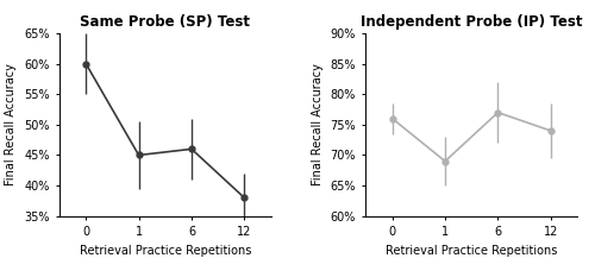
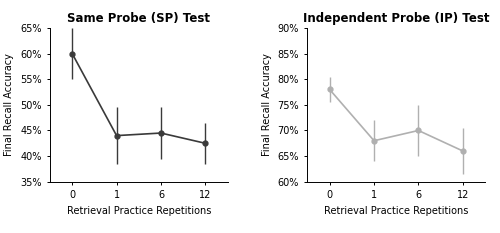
Same Probe (SP) Test/1: 45.0% -> 44.0%
Same Probe (SP) Test/6: 46.0% -> 44.5%
Same Probe (SP) Test/12: 38.0% -> 42.5%
Independent Probe (IP) Test/0: 76% -> 78%
Independent Probe (IP) Test/1: 69% -> 68%
Independent Probe (IP) Test/6: 77% -> 70%
Independent Probe (IP) Test/12: 74% -> 66%
